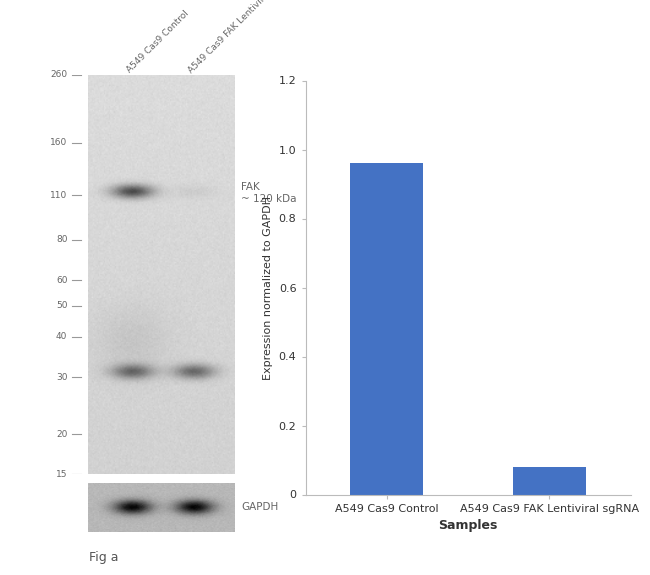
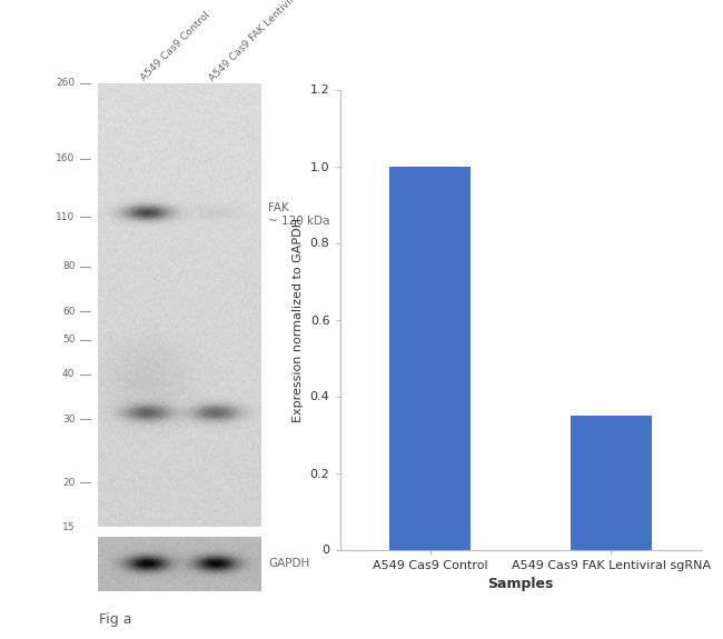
A549 Cas9 Control: 0.96 -> 1.00
A549 Cas9 FAK Lentiviral sgRNA: 0.08 -> 0.35
